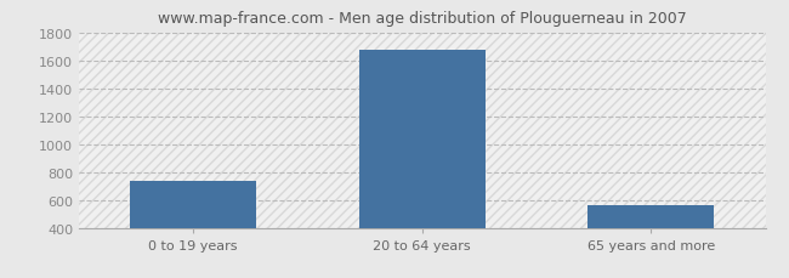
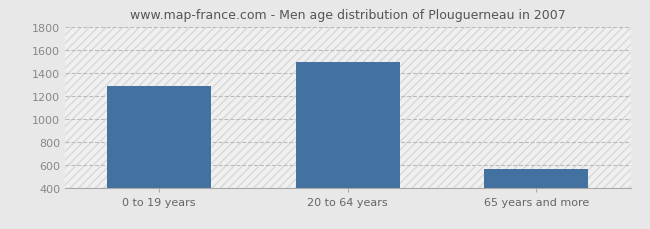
0 to 19 years: 740 -> 1280
20 to 64 years: 1680 -> 1490
